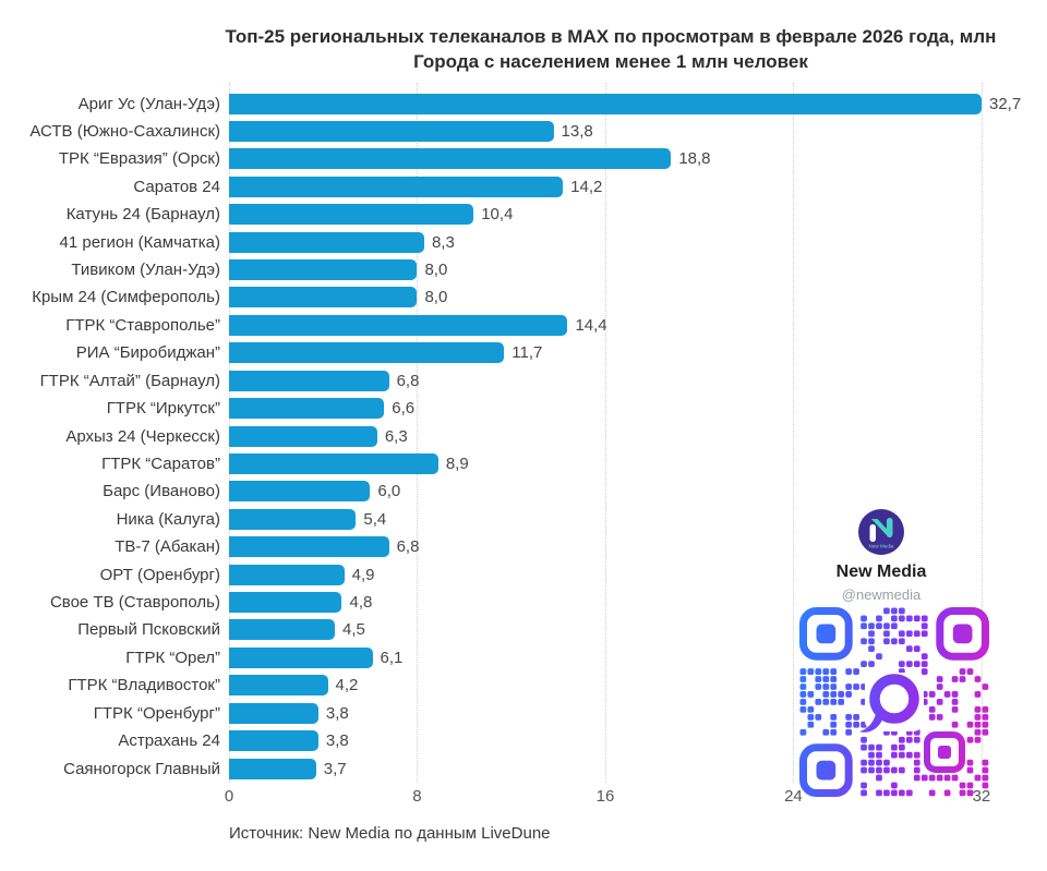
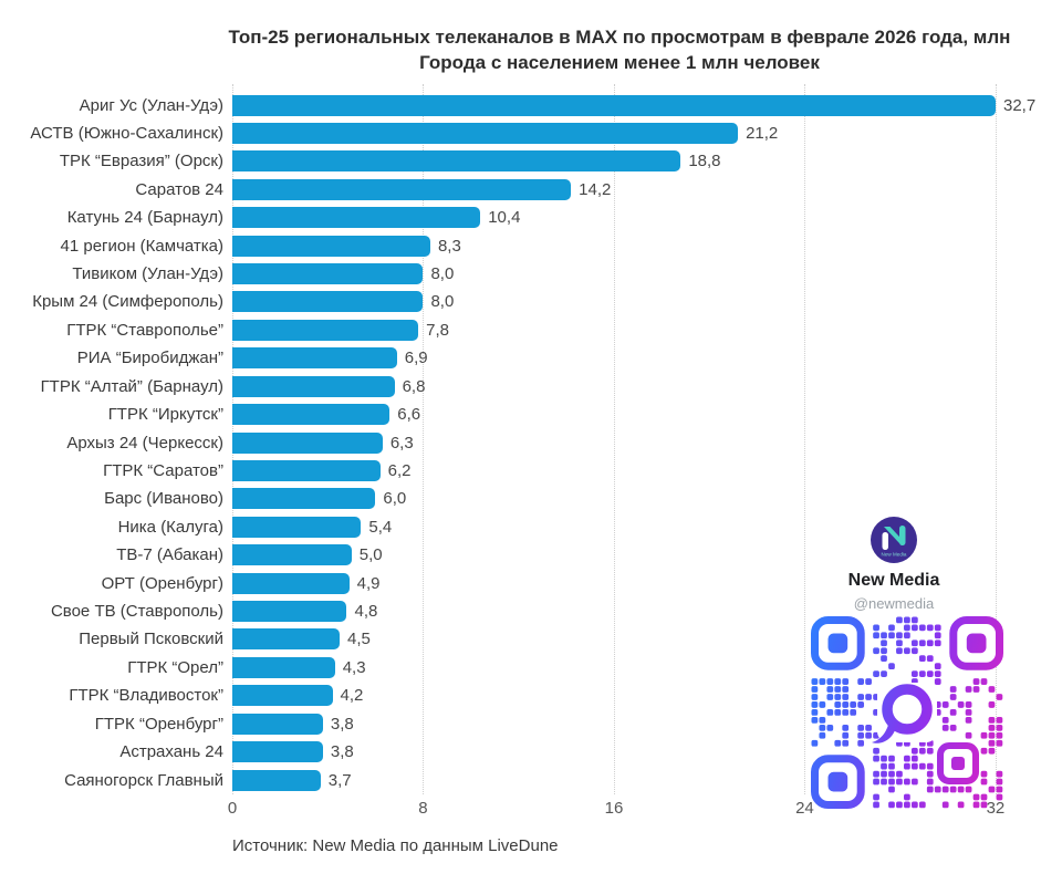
АСТВ (Южно-Сахалинск): 13,8 -> 21,2
ГТРК “Ставрополье”: 14,4 -> 7,8
РИА “Биробиджан”: 11,7 -> 6,9
ГТРК “Саратов”: 8,9 -> 6,2
ТВ-7 (Абакан): 6,8 -> 5,0
ГТРК “Орел”: 6,1 -> 4,3
